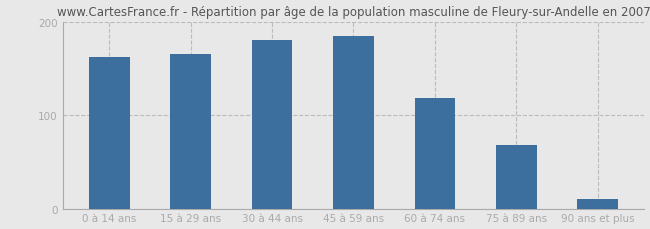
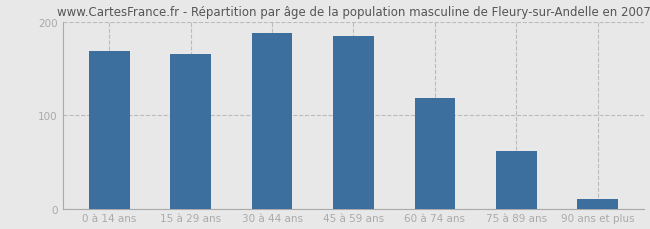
0 à 14 ans: 162 -> 168
30 à 44 ans: 180 -> 188
75 à 89 ans: 68 -> 62
